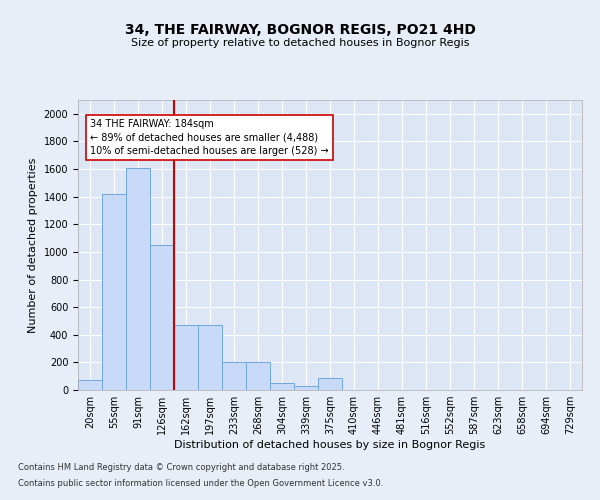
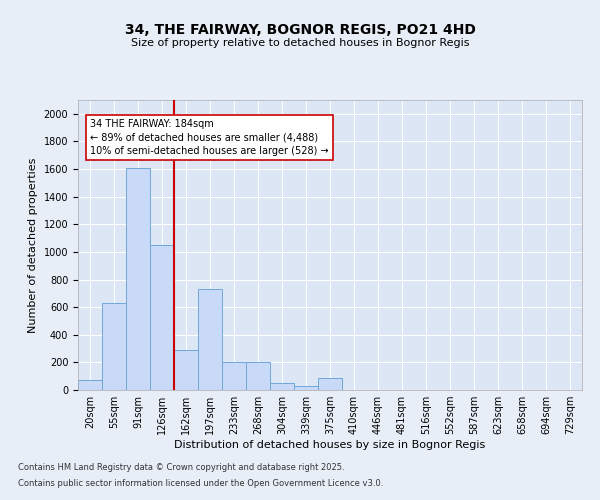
55sqm: 1420 -> 630
162sqm: 470 -> 290
197sqm: 470 -> 730
